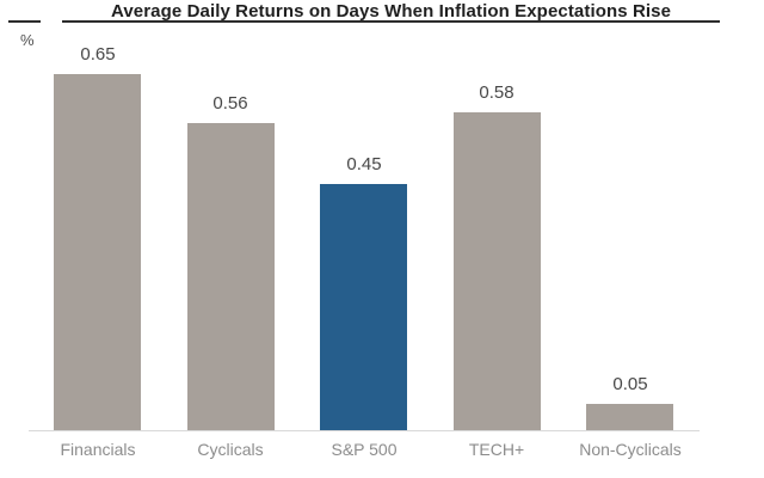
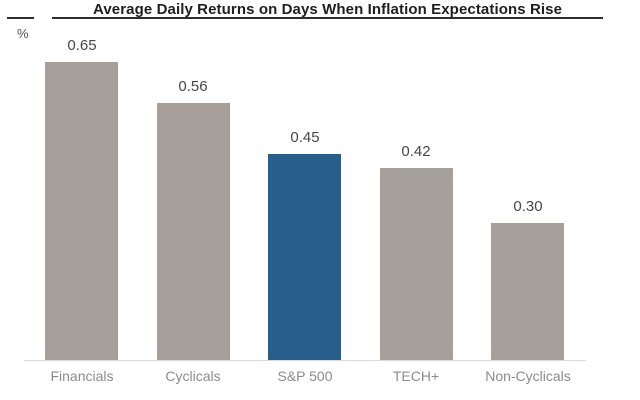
TECH+: 0.58 -> 0.42
Non-Cyclicals: 0.05 -> 0.30
